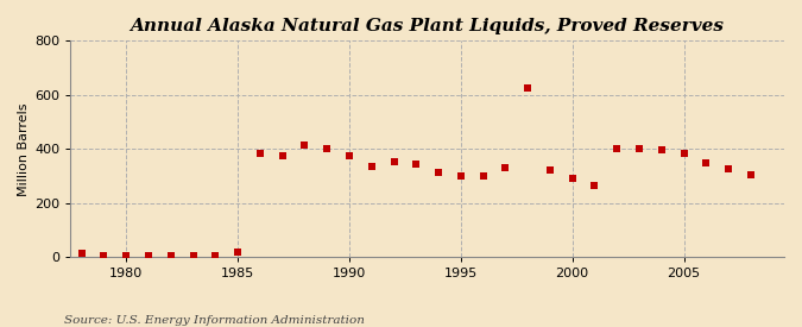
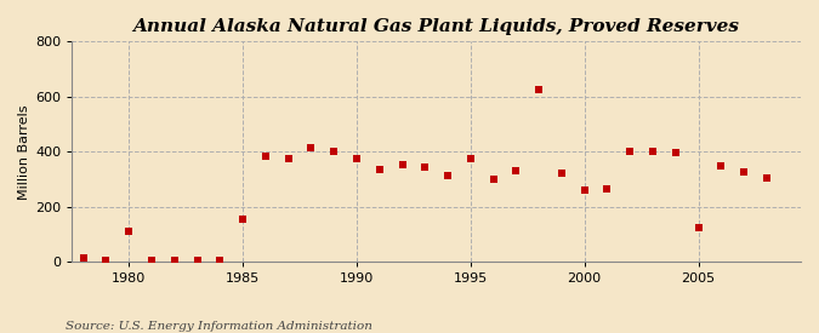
1980: 5 -> 110
1985: 20 -> 155
1995: 300 -> 375
2000: 290 -> 260
2005: 385 -> 125
